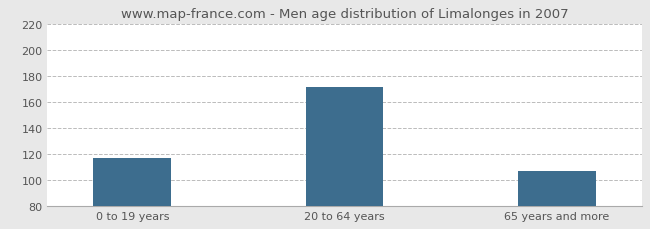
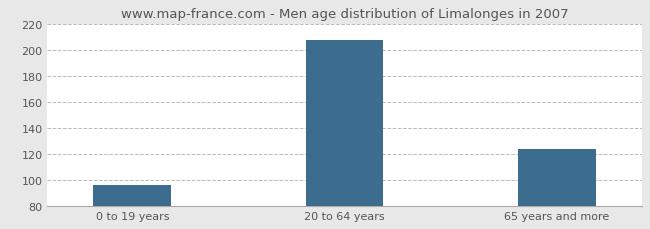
0 to 19 years: 117 -> 96
20 to 64 years: 172 -> 208
65 years and more: 107 -> 124
